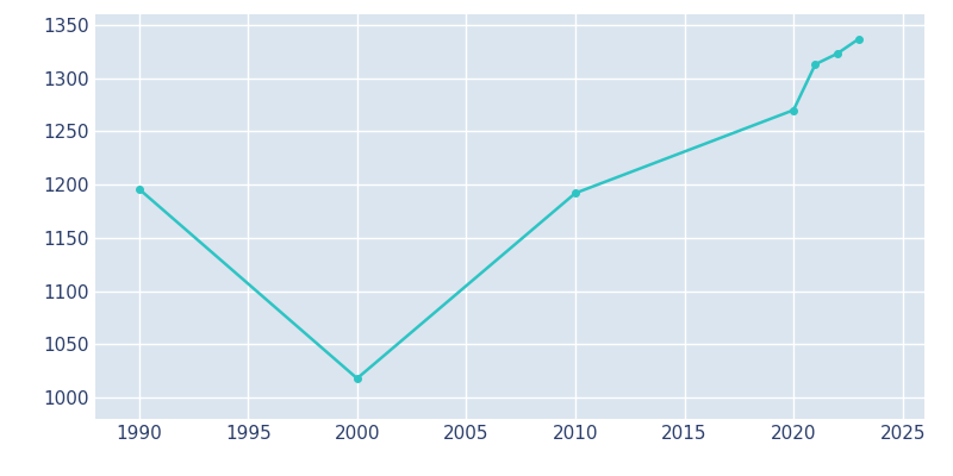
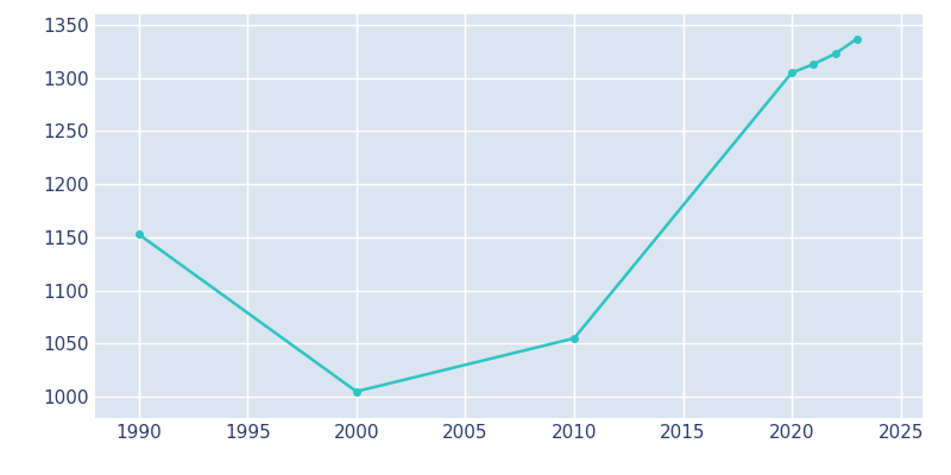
1990: 1196 -> 1153
2000: 1018 -> 1005
2010: 1192 -> 1055
2020: 1270 -> 1305
